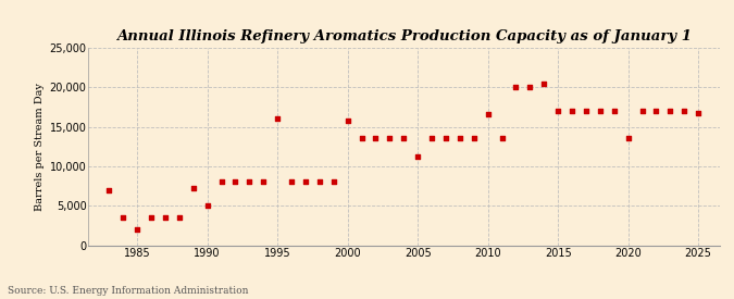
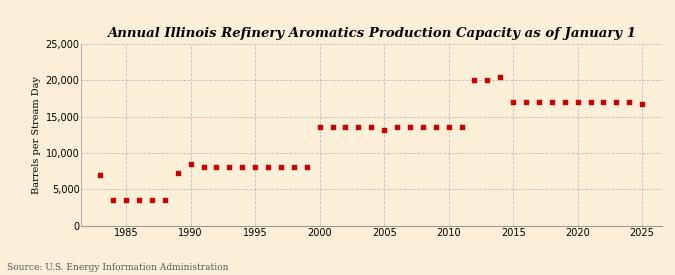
1985: 2,000 -> 3,500
1990: 5,000 -> 8,500
1995: 16,000 -> 8,000
2000: 15,800 -> 13,500
2005: 11,200 -> 13,200
2010: 16,600 -> 13,500
2020: 13,600 -> 17,000
